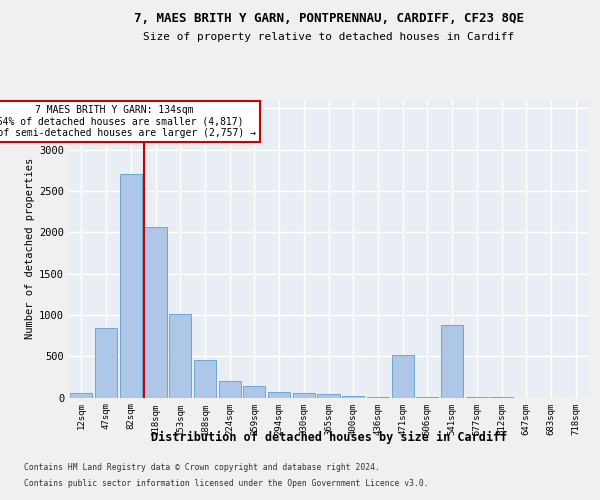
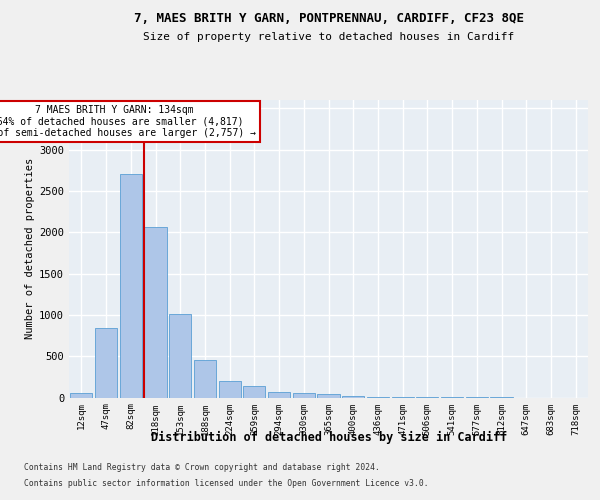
471sqm: 520 -> 10
541sqm: 880 -> 0
